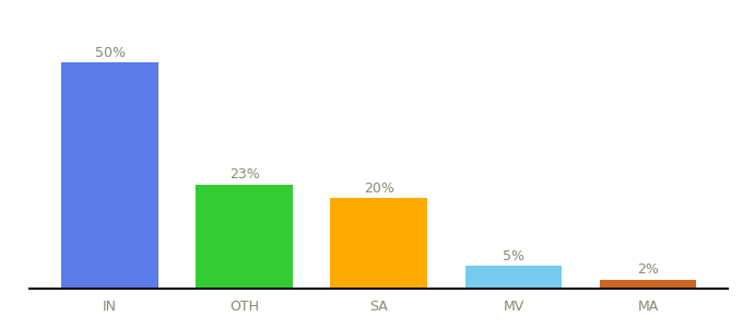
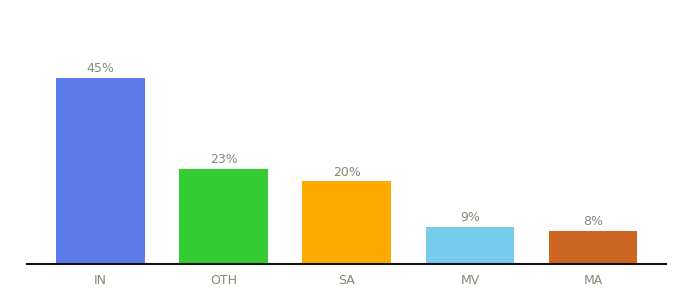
IN: 50% -> 45%
MV: 5% -> 9%
MA: 2% -> 8%
